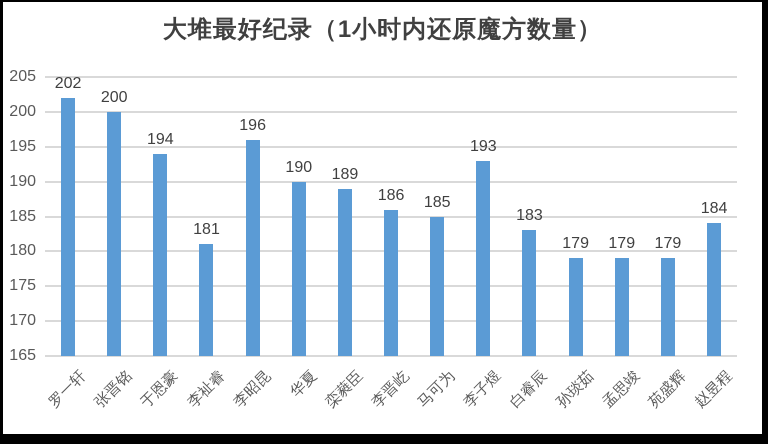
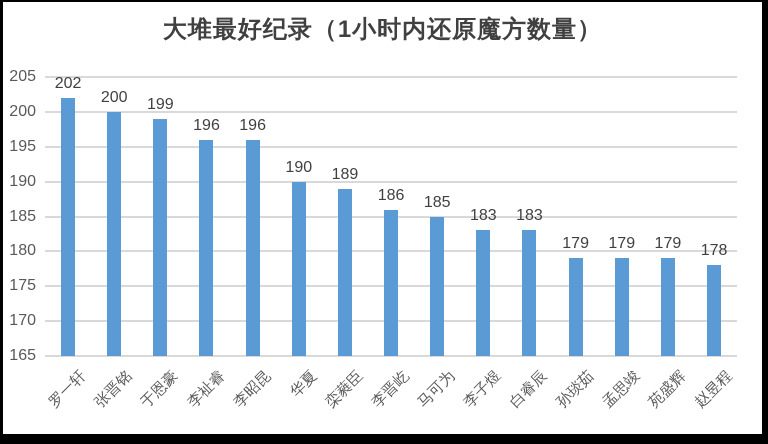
于恩豪: 194 -> 199
李祉睿: 181 -> 196
李子煜: 193 -> 183
赵昱程: 184 -> 178
